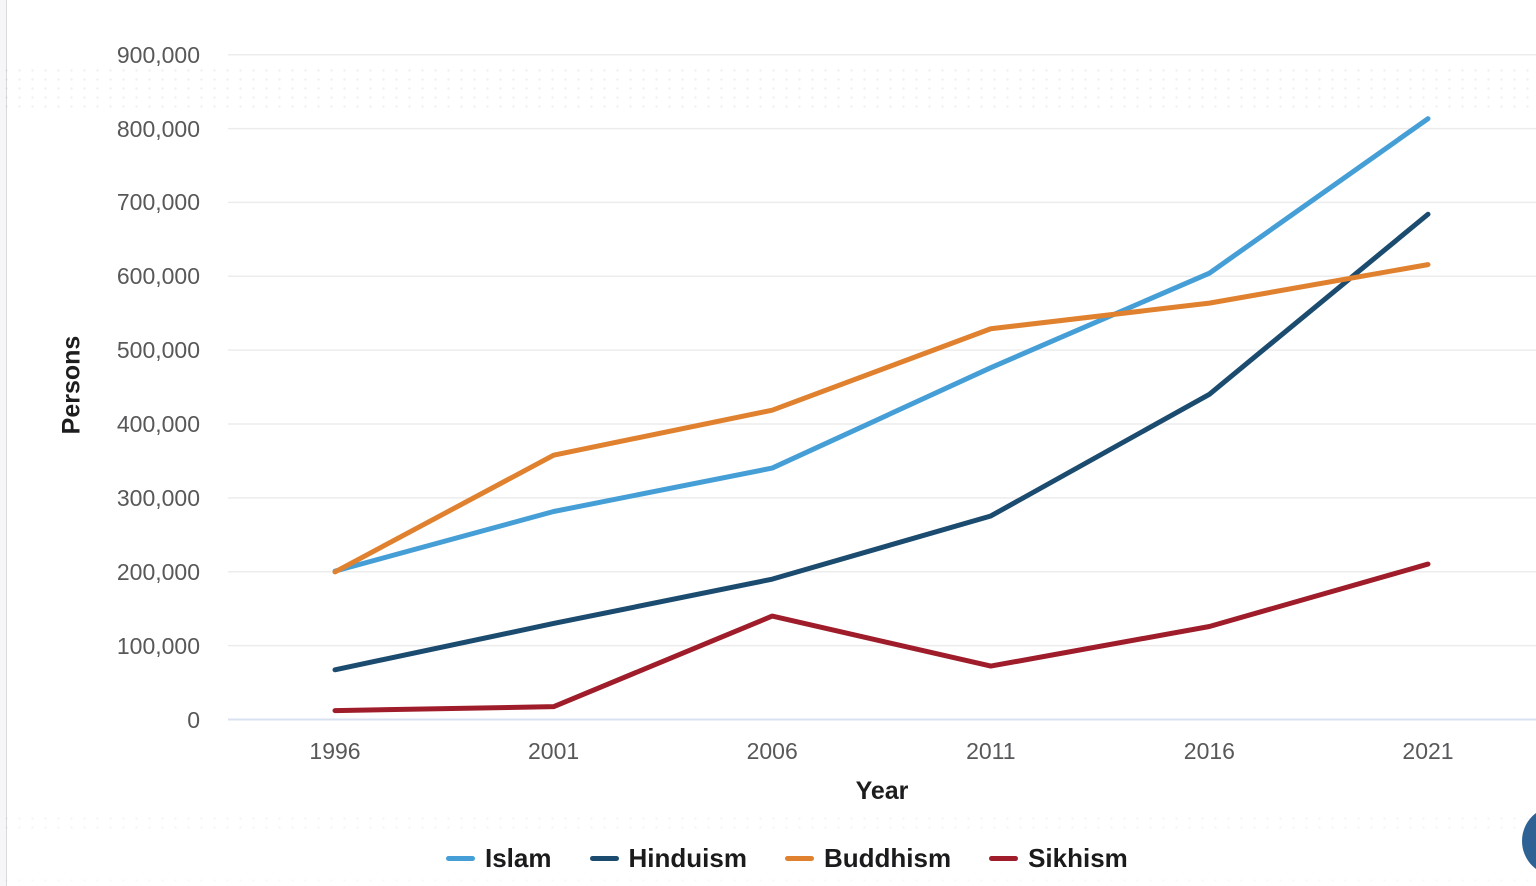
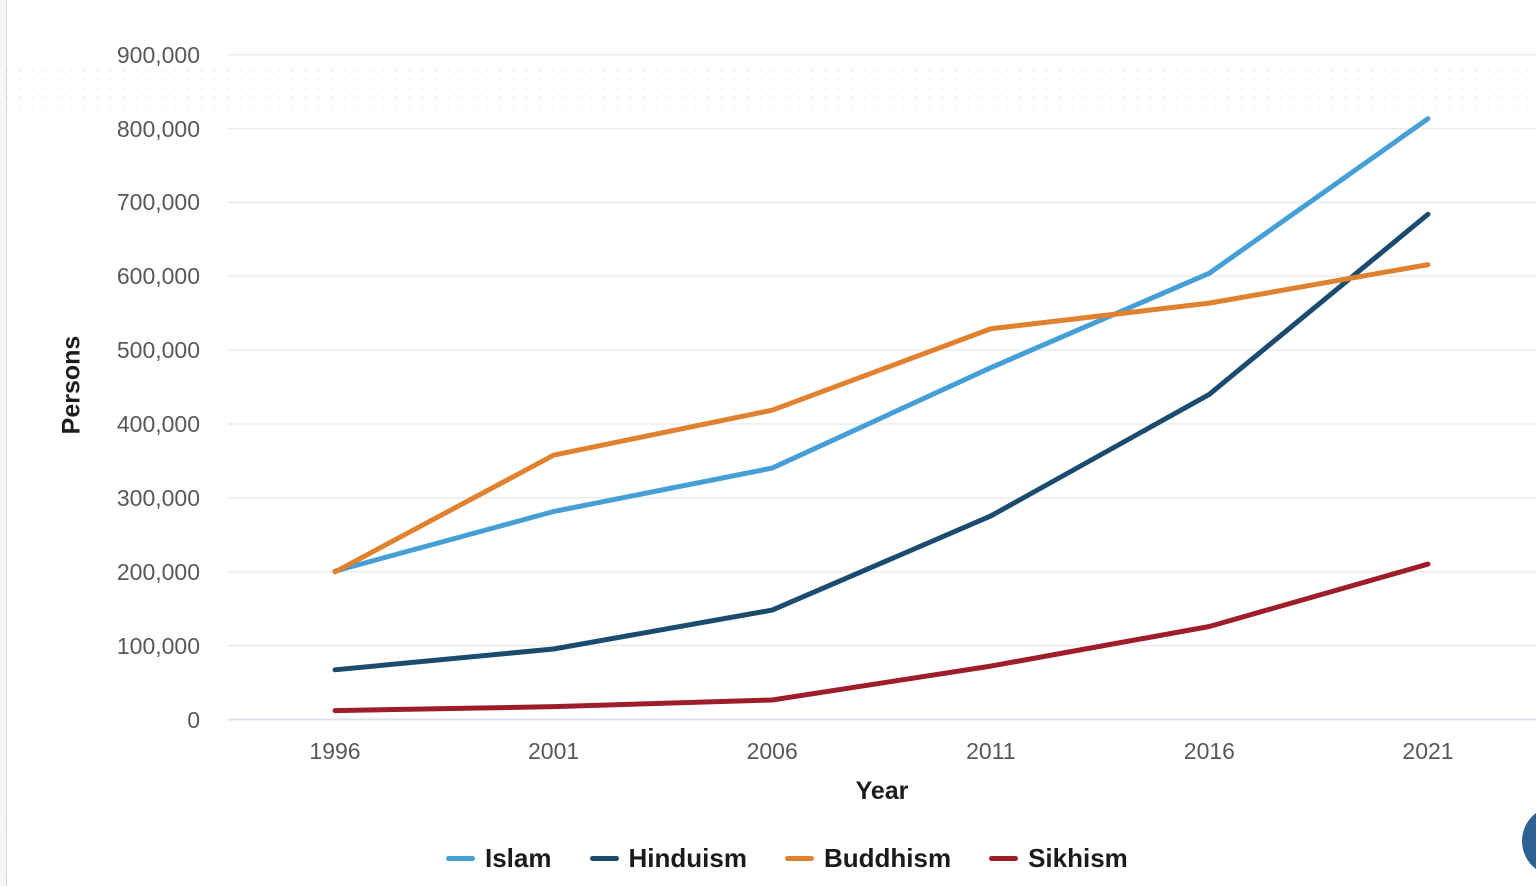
Hinduism/2001: 130000 -> 100000
Hinduism/2006: 190000 -> 150000
Sikhism/2006: 140000 -> 30000
